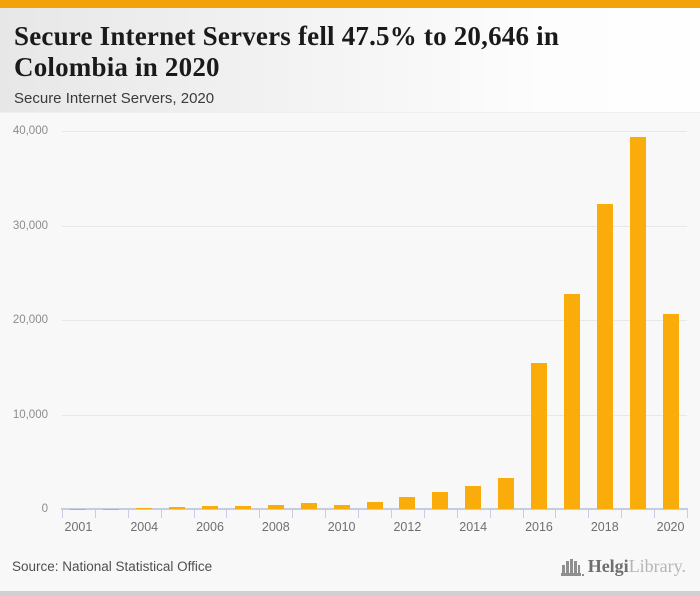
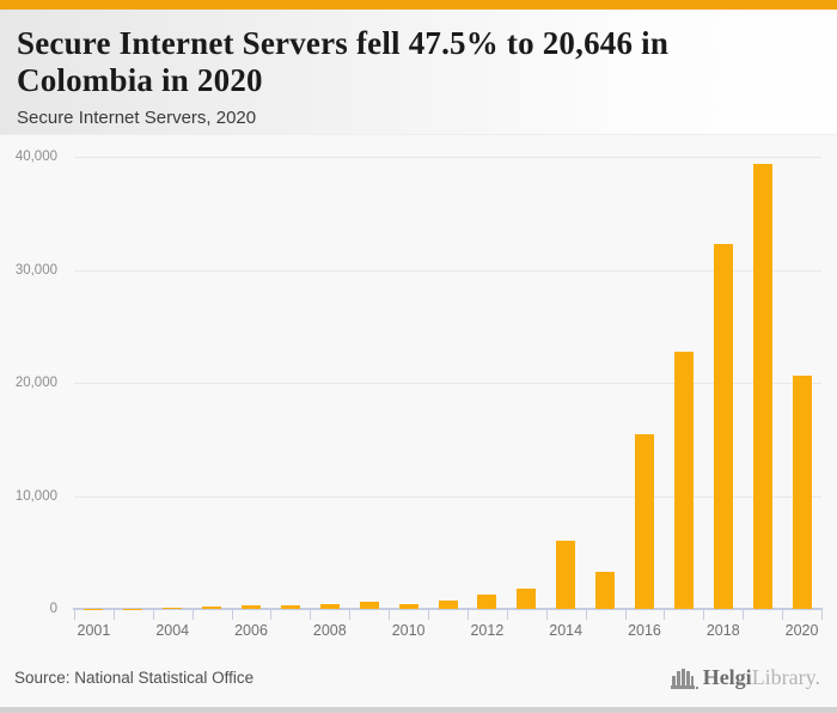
2014: 2000 -> 6000
